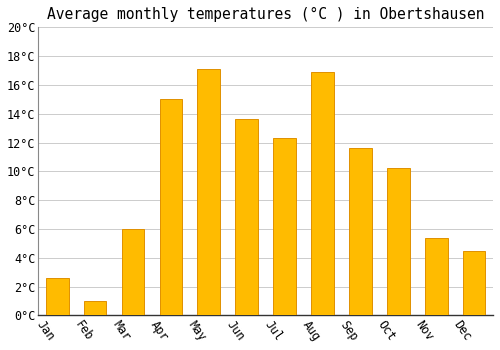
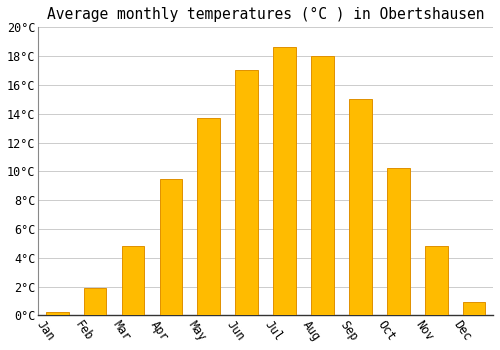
Jan: 2.6°C -> 0.2°C
Feb: 1.0°C -> 1.9°C
Mar: 6.0°C -> 4.8°C
Apr: 15.0°C -> 9.5°C
May: 17.1°C -> 13.7°C
Jun: 13.6°C -> 17.0°C
Jul: 12.3°C -> 18.6°C
Aug: 16.9°C -> 18.0°C
Sep: 11.6°C -> 15.0°C
Nov: 5.4°C -> 4.8°C
Dec: 4.5°C -> 0.9°C
